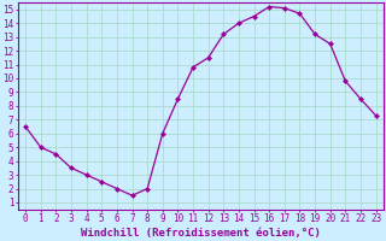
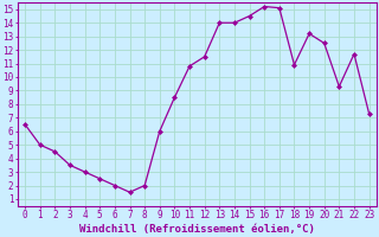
13: 13.2 -> 14.0
18: 14.7 -> 10.9
21: 9.8 -> 9.3
22: 8.5 -> 11.7
